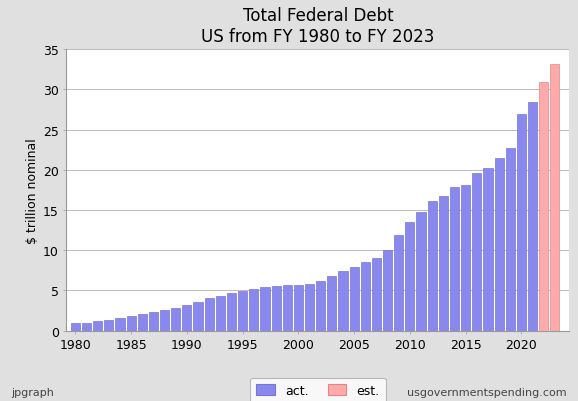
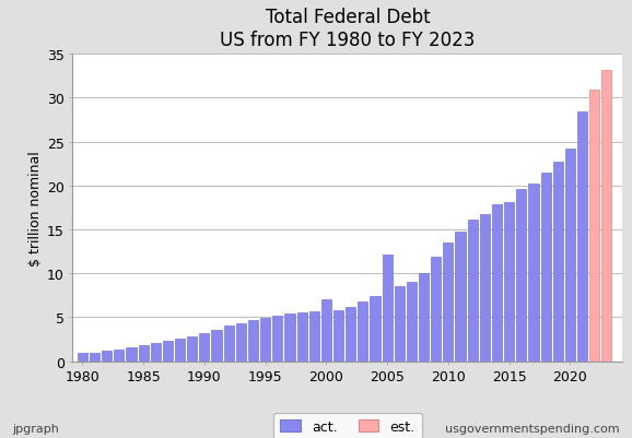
2000: 5.7 -> 7.0
2005: 7.9 -> 12.2
2020: 26.9 -> 24.2
